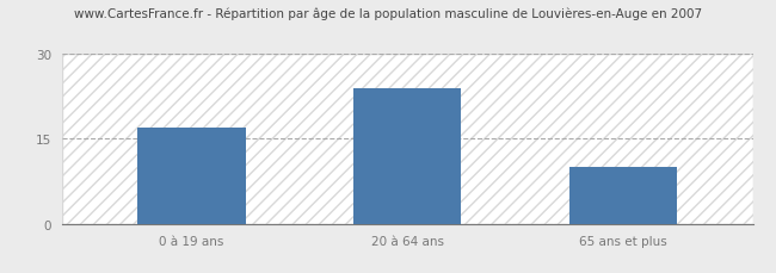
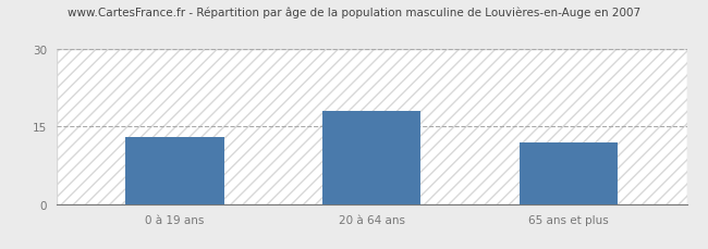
0 à 19 ans: 17 -> 13
20 à 64 ans: 24 -> 18
65 ans et plus: 10 -> 12
